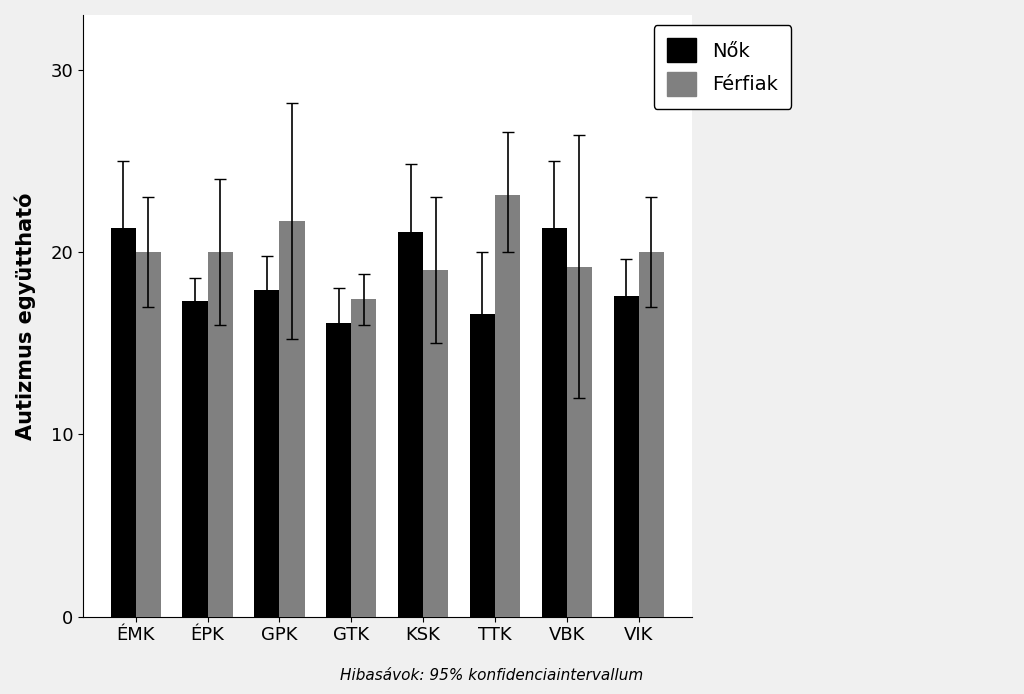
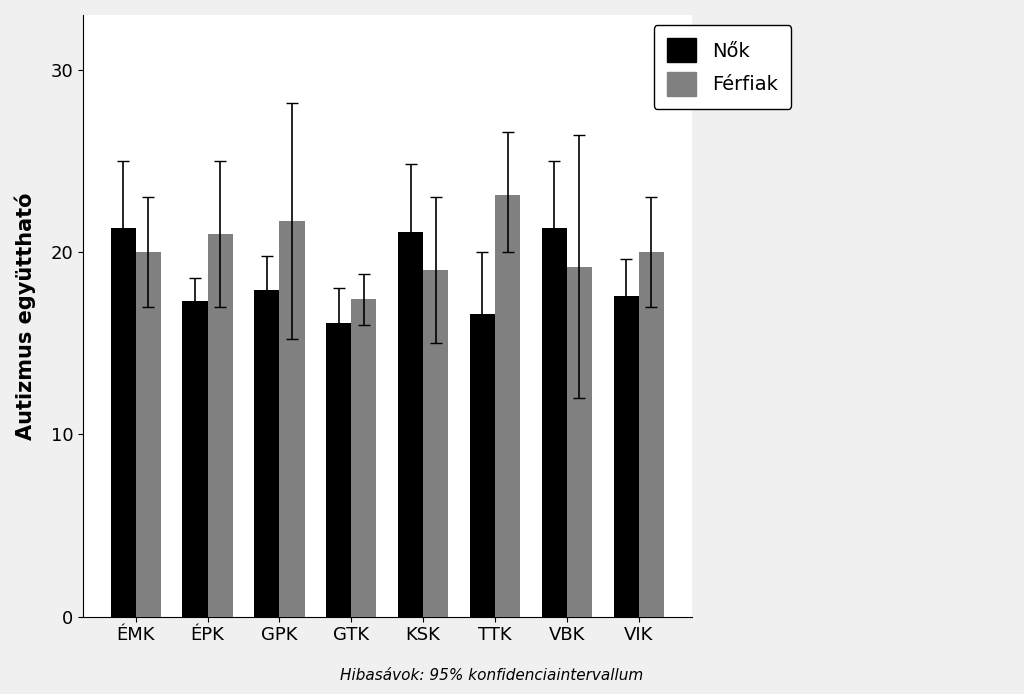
Férfiak/ÉPK: 20.0 -> 21.0
